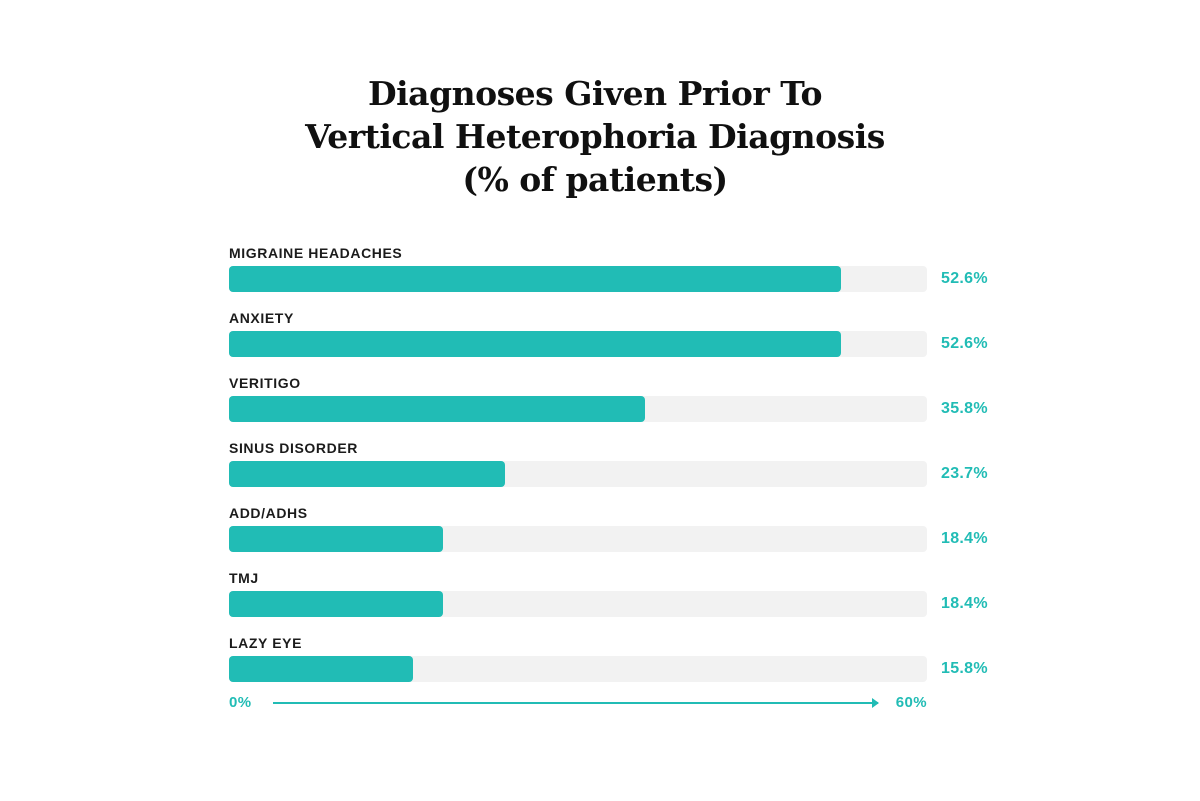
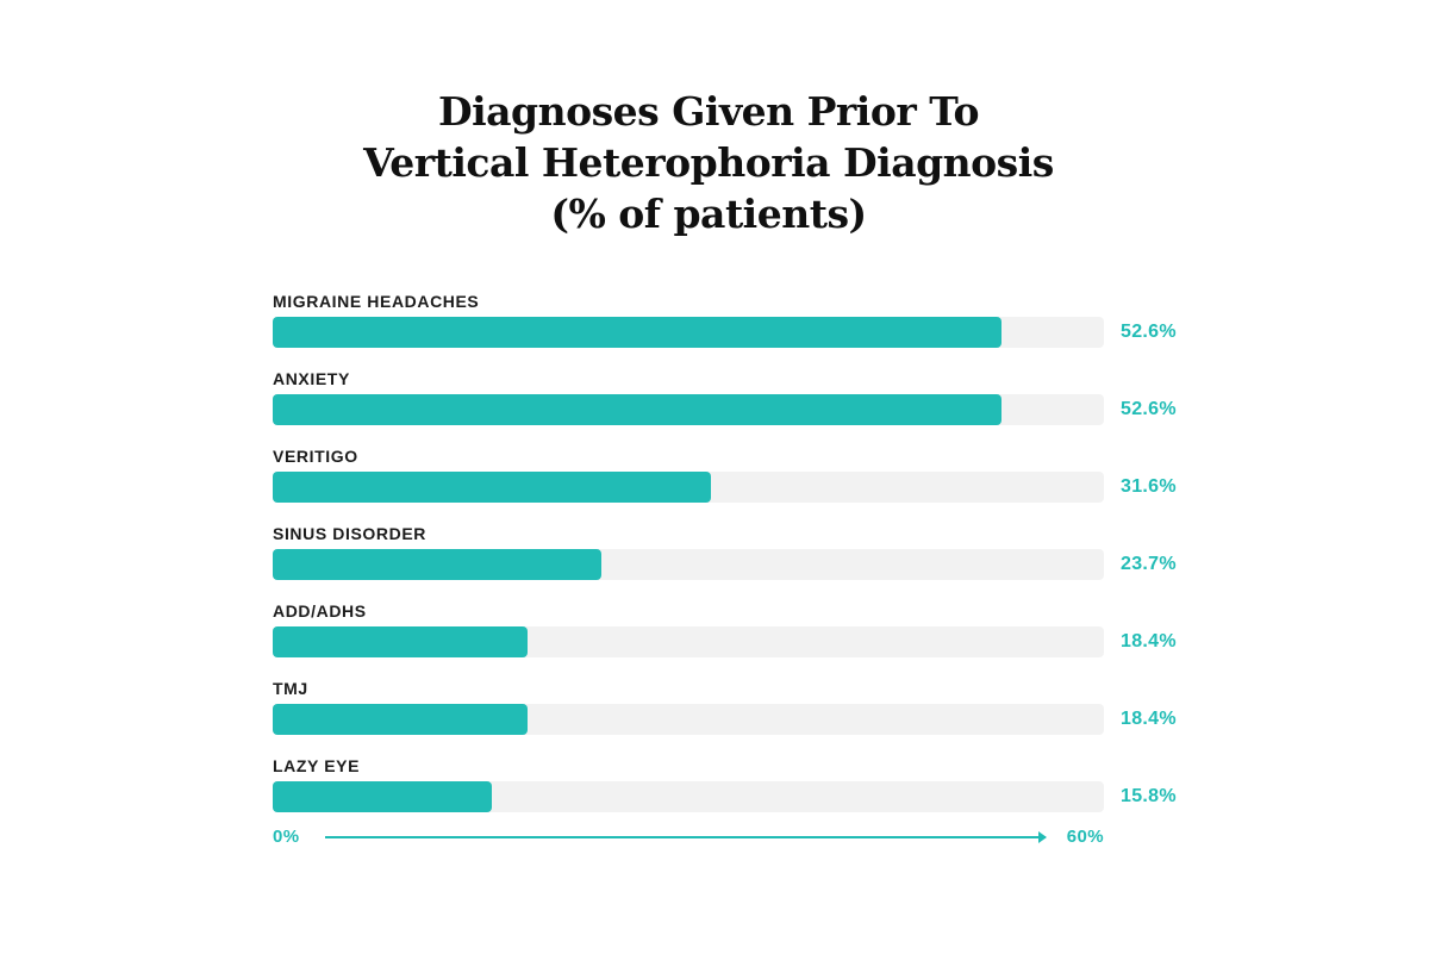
VERITIGO: 35.8% -> 31.6%
